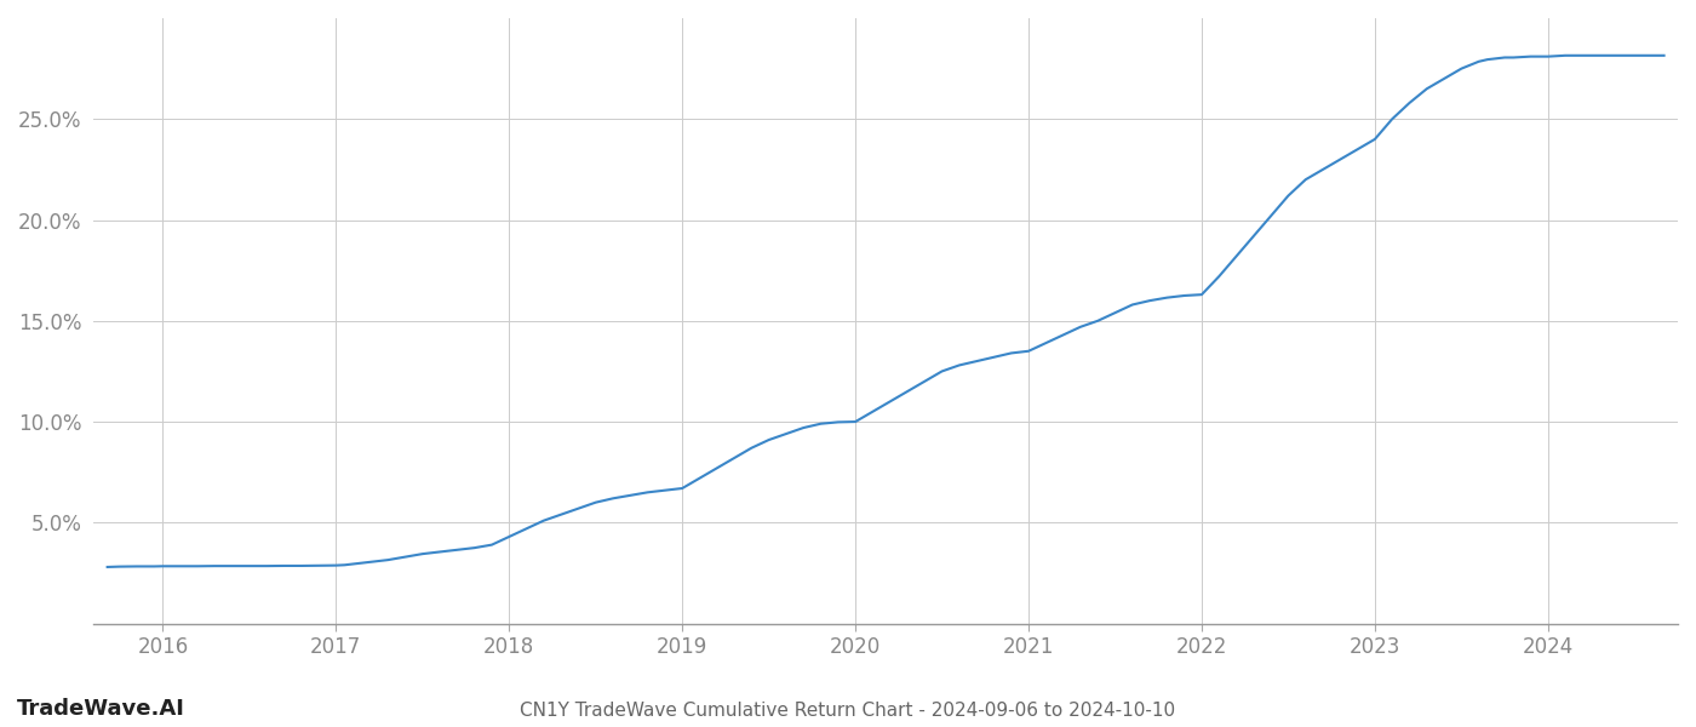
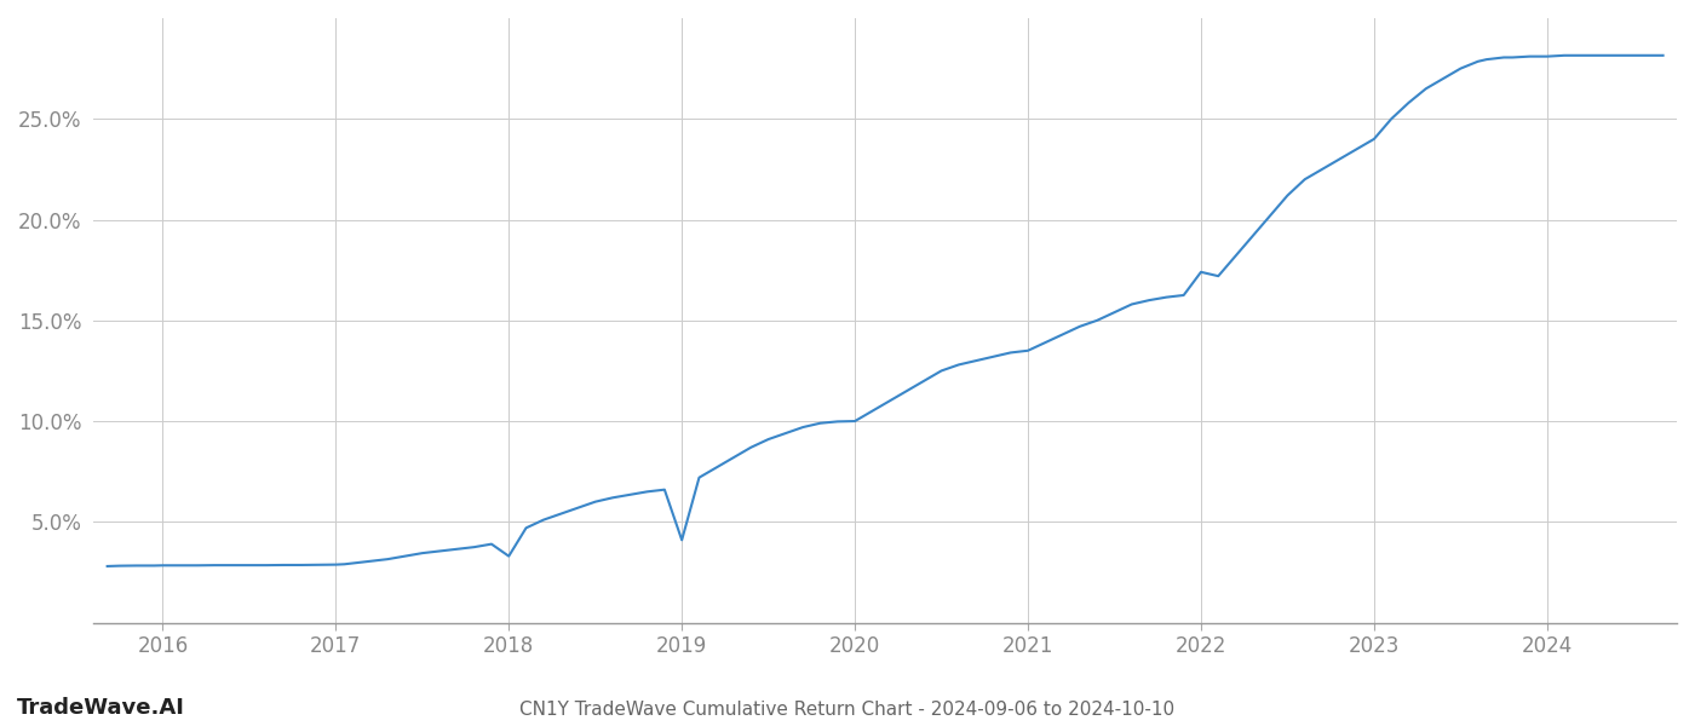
2018: 4.3% -> 3.3%
2019: 6.7% -> 4.1%
2022: 16.3% -> 17.4%
